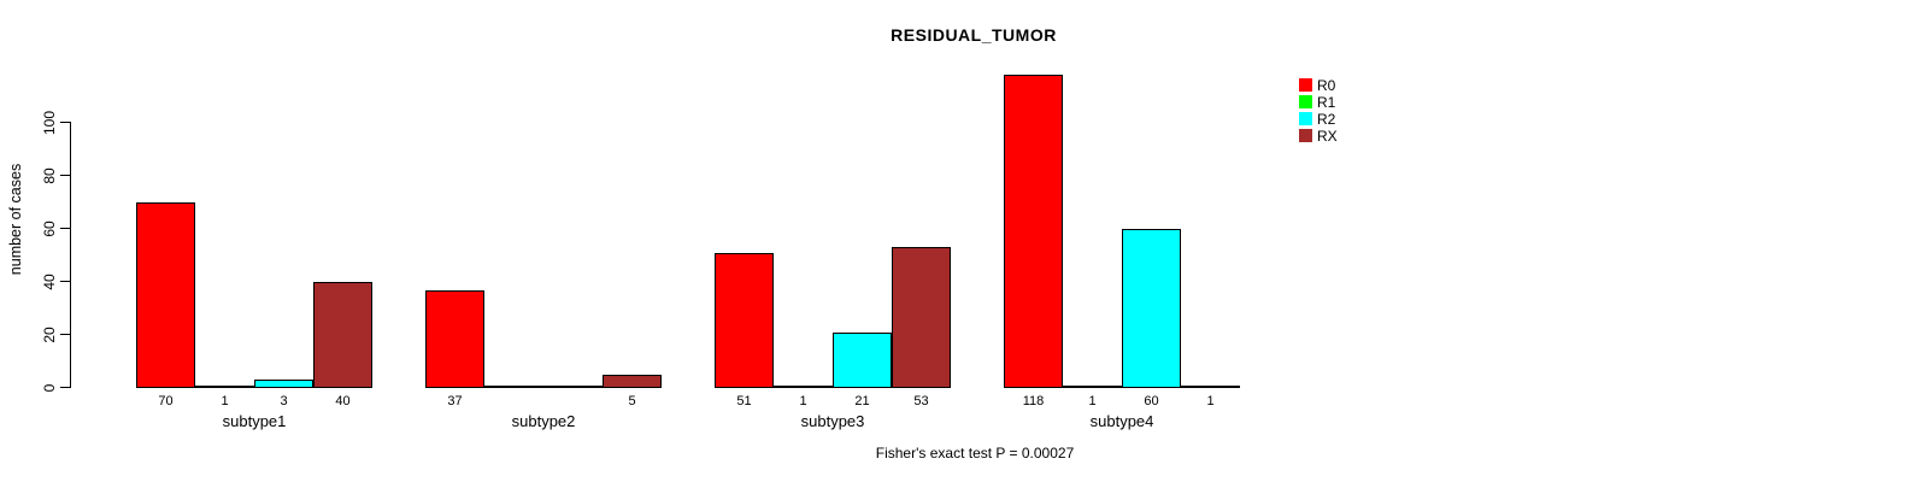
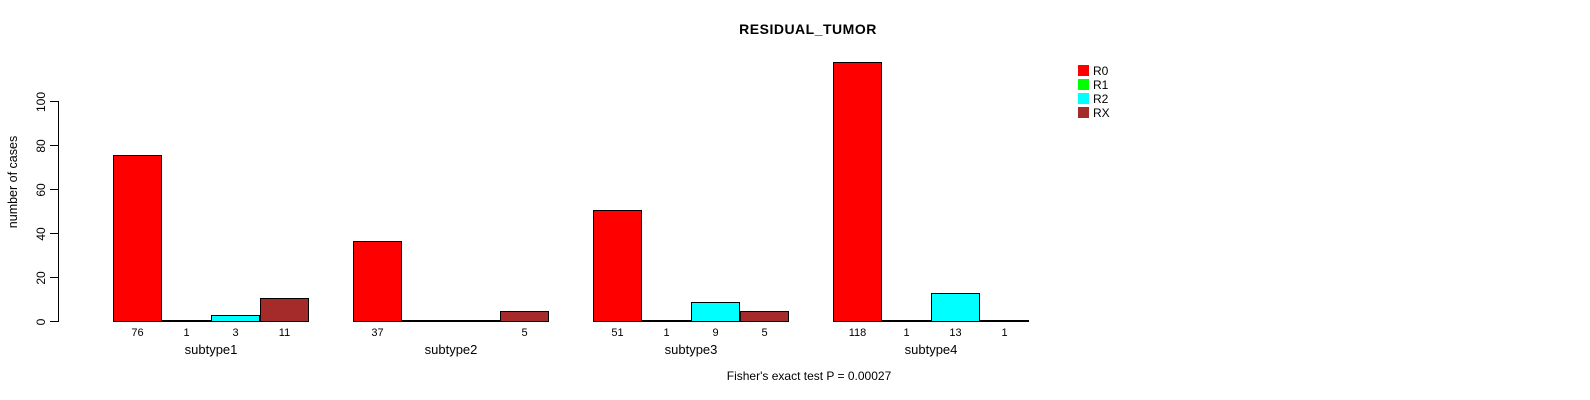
R0/subtype1: 70 -> 76
RX/subtype1: 40 -> 11
R2/subtype3: 21 -> 9
RX/subtype3: 53 -> 5
R2/subtype4: 60 -> 13
